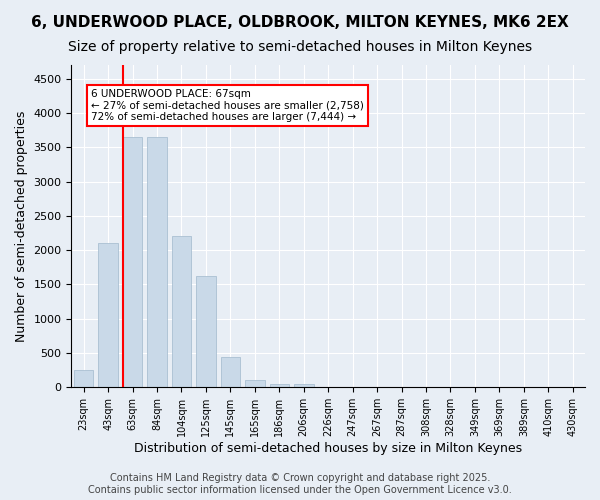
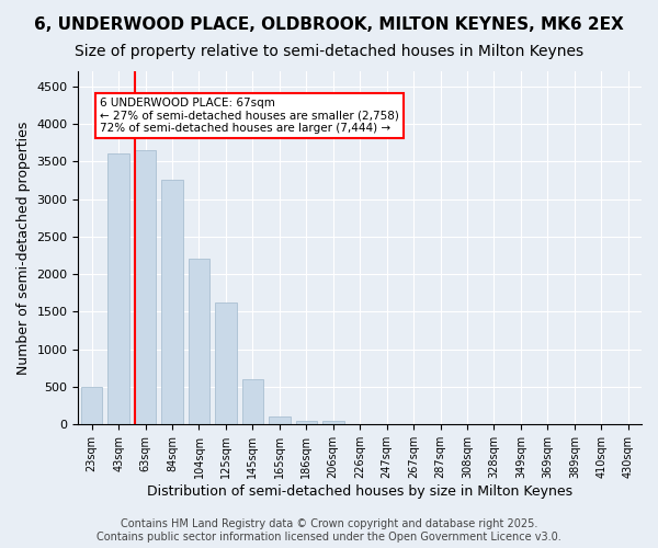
23sqm: 250 -> 500
43sqm: 2100 -> 3600
84sqm: 3650 -> 3260
145sqm: 440 -> 600
